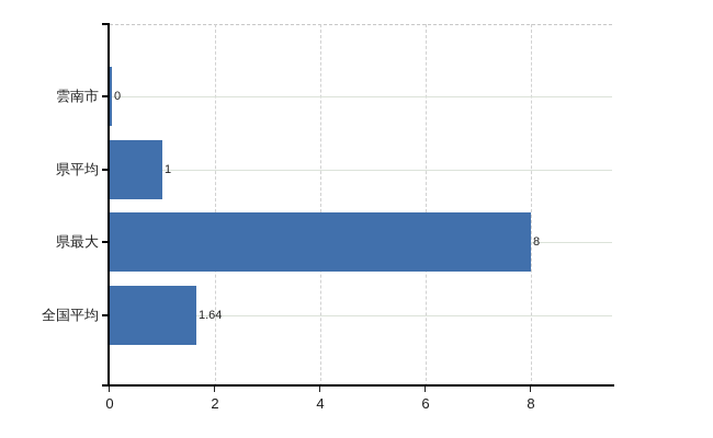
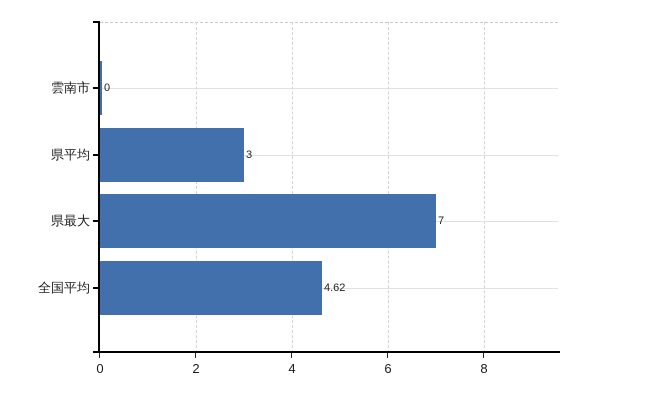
県平均: 1 -> 3
県最大: 8 -> 7
全国平均: 1.64 -> 4.62
